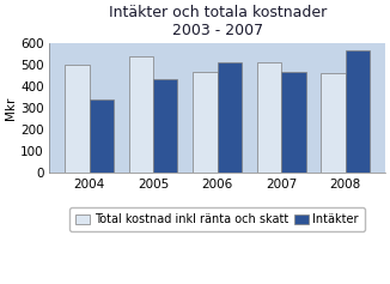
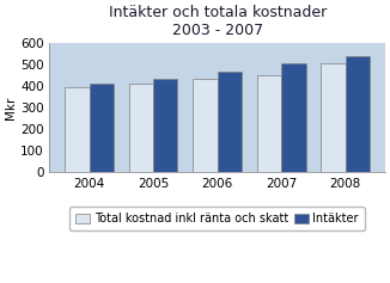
Total kostnad inkl ränta och skatt/2004: 500 -> 400
Intäkter/2004: 340 -> 410
Total kostnad inkl ränta och skatt/2005: 540 -> 410
Total kostnad inkl ränta och skatt/2006: 470 -> 440
Intäkter/2006: 510 -> 470
Total kostnad inkl ränta och skatt/2007: 510 -> 450
Intäkter/2007: 470 -> 500
Total kostnad inkl ränta och skatt/2008: 460 -> 500
Intäkter/2008: 570 -> 540
